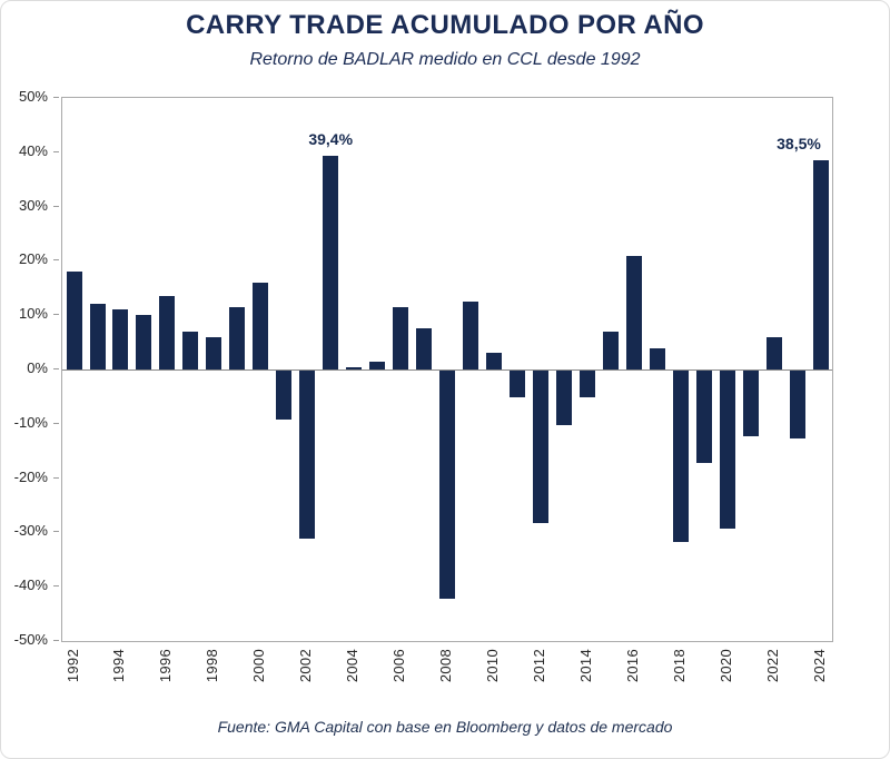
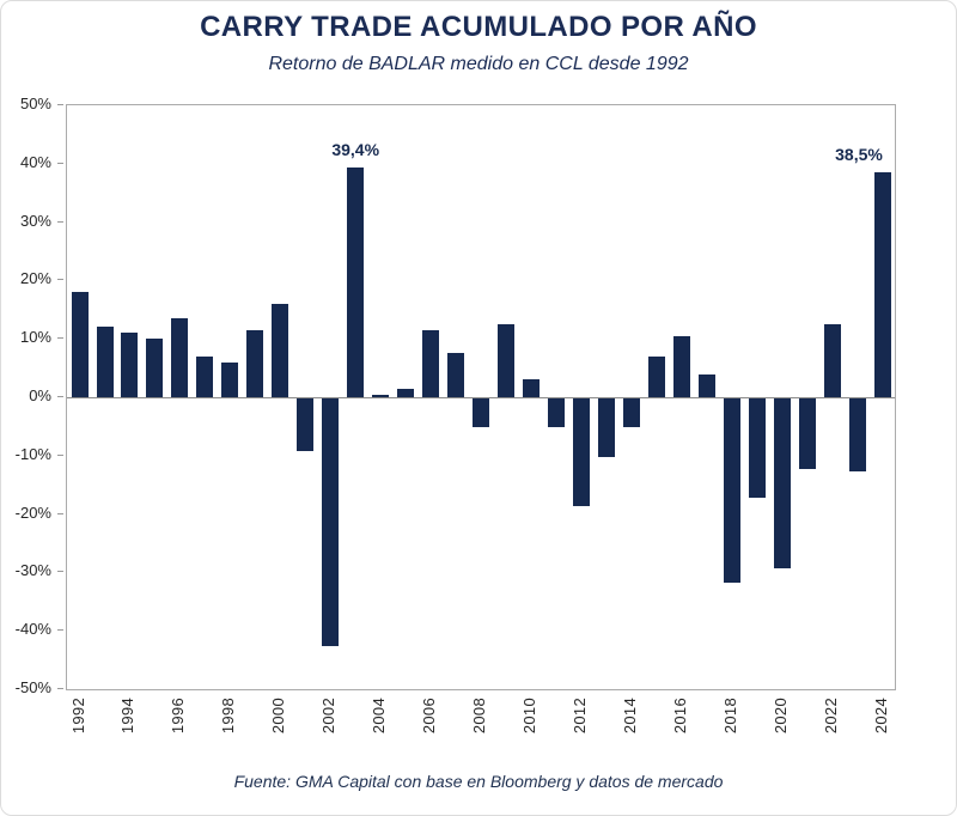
2002: -31% -> -42%
2008: -42% -> -5%
2012: -28% -> -18%
2016: 21% -> 10%
2022: 6% -> 12%
